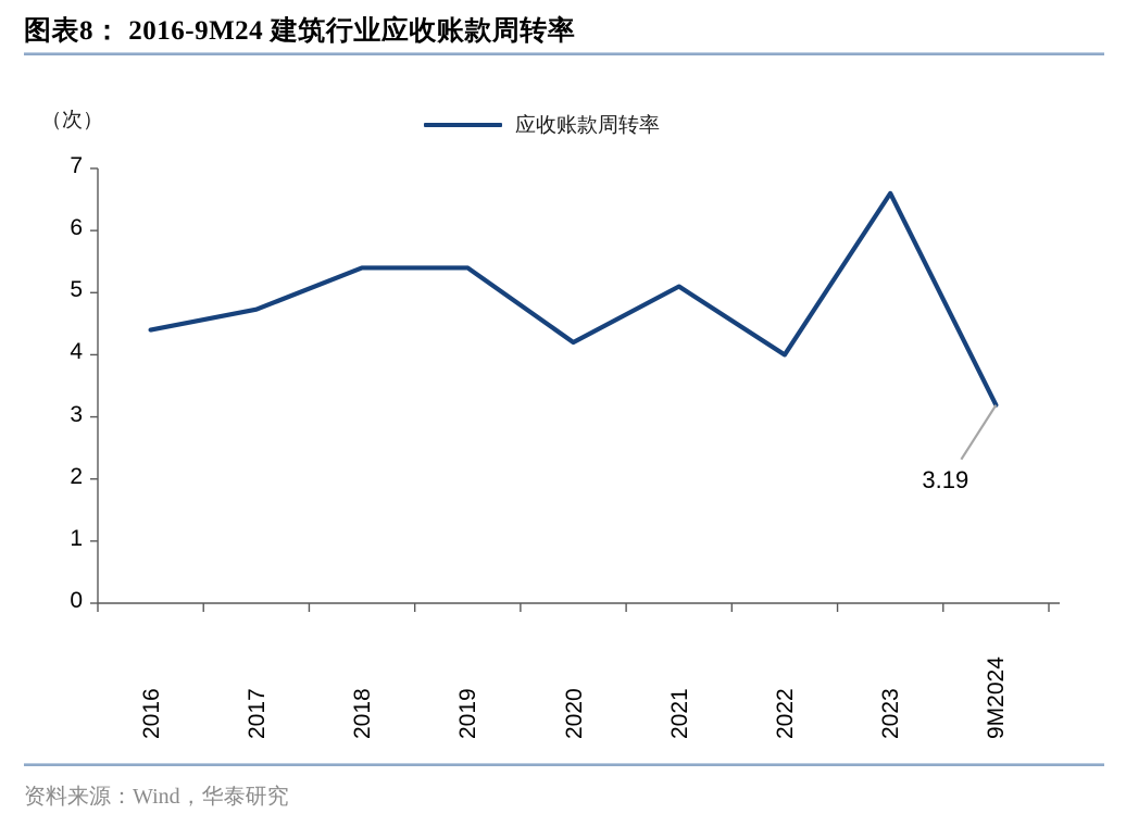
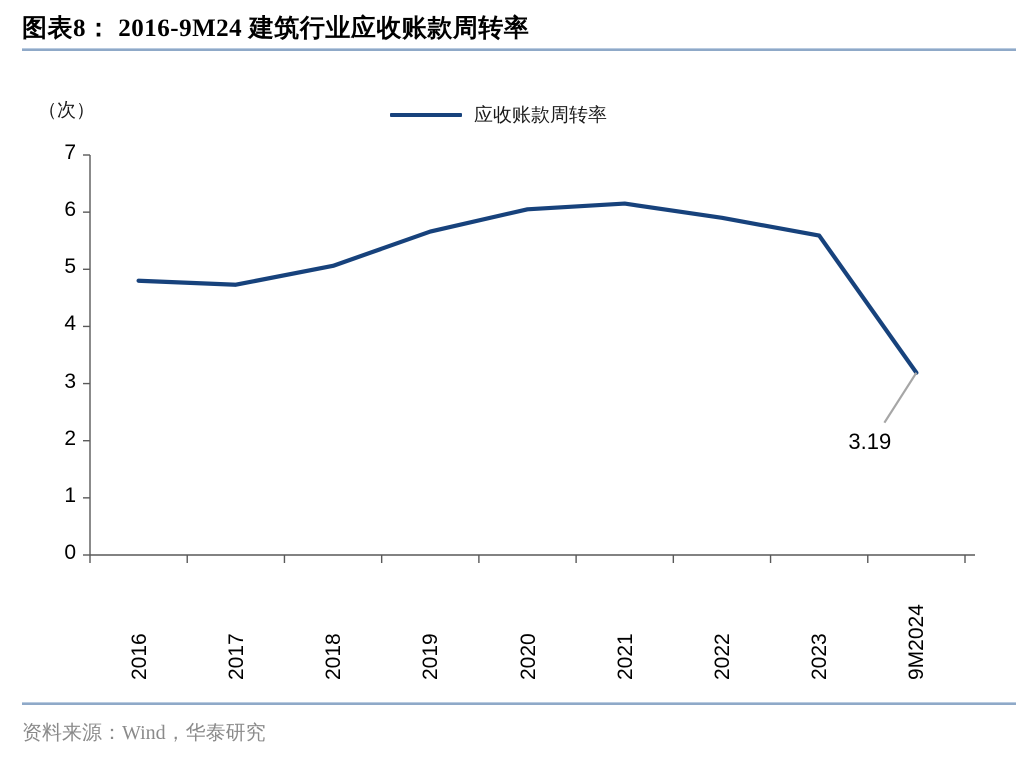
2016: 4.4 -> 4.8
2018: 5.4 -> 5.1
2019: 5.4 -> 5.7
2020: 4.2 -> 6.0
2021: 5.1 -> 6.2
2022: 4.0 -> 5.9
2023: 6.6 -> 5.6
